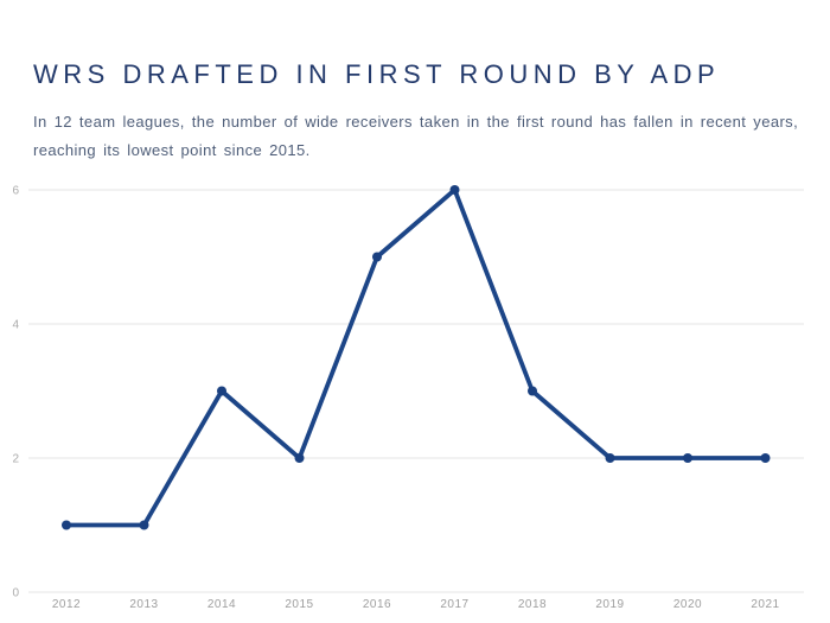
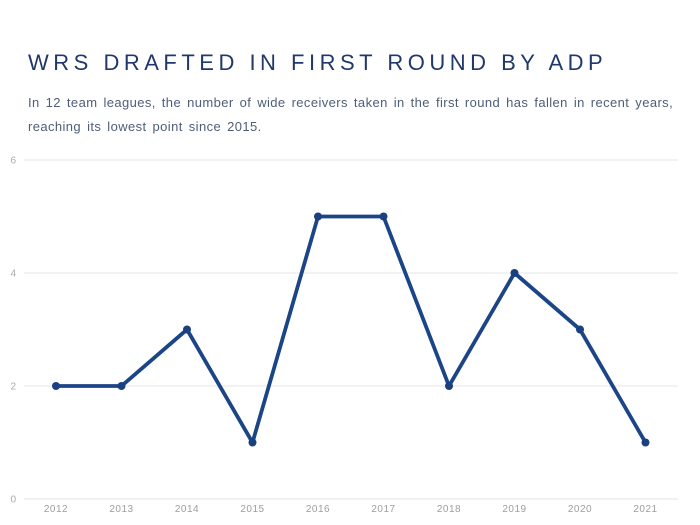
2012: 1 -> 2
2013: 1 -> 2
2015: 2 -> 1
2017: 6 -> 5
2018: 3 -> 2
2019: 2 -> 4
2020: 2 -> 3
2021: 2 -> 1
